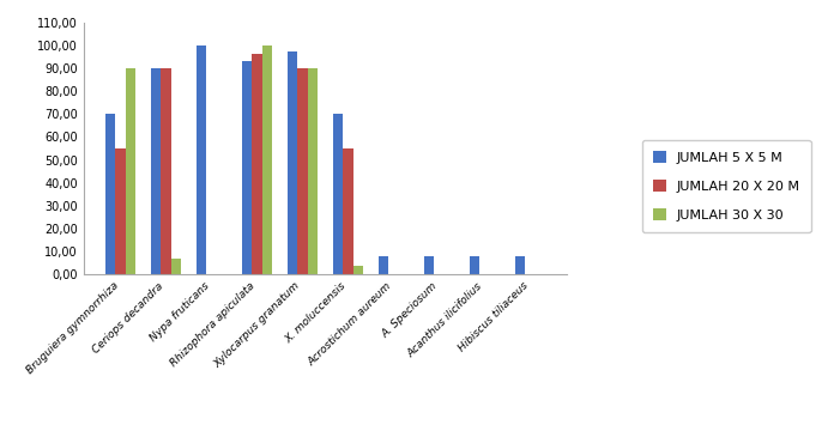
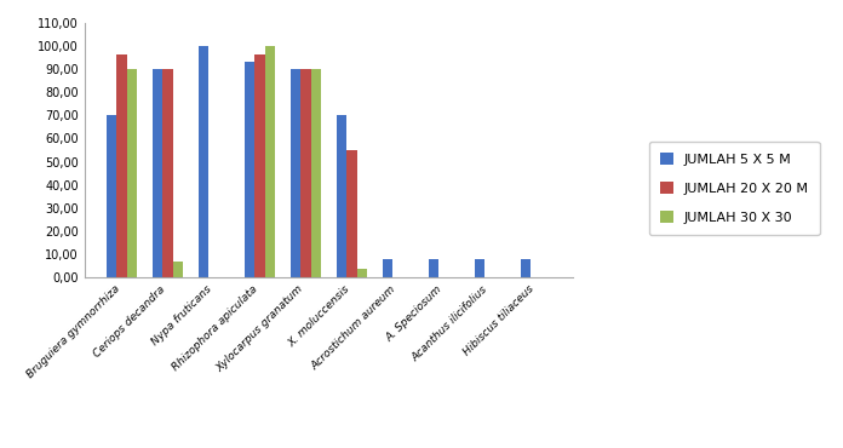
JUMLAH 20 X 20 M/Bruguiera gymnorrhiza: 55 -> 96
JUMLAH 5 X 5 M/Xylocarpus granatum: 97 -> 90
